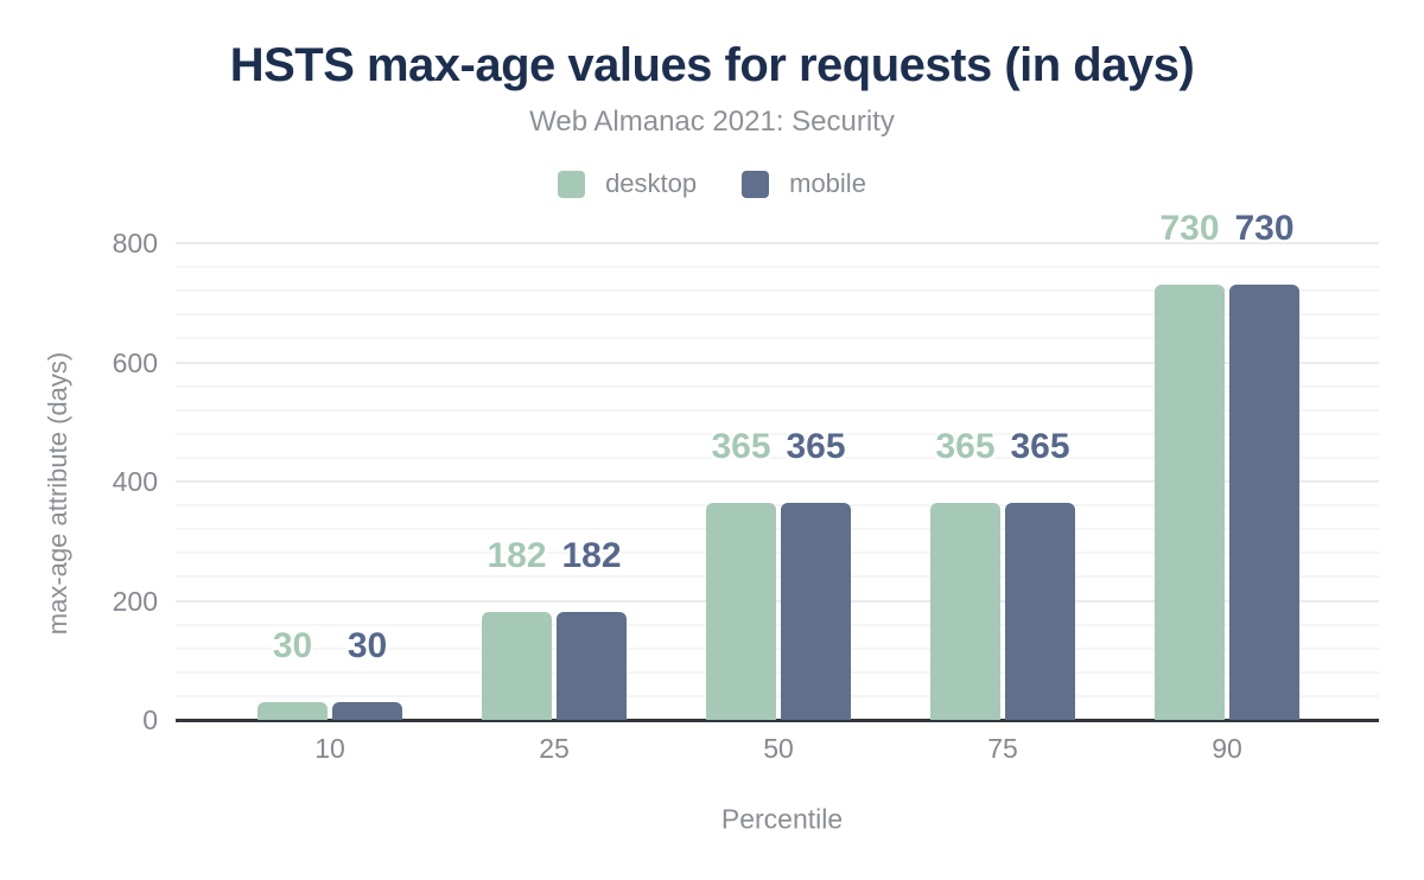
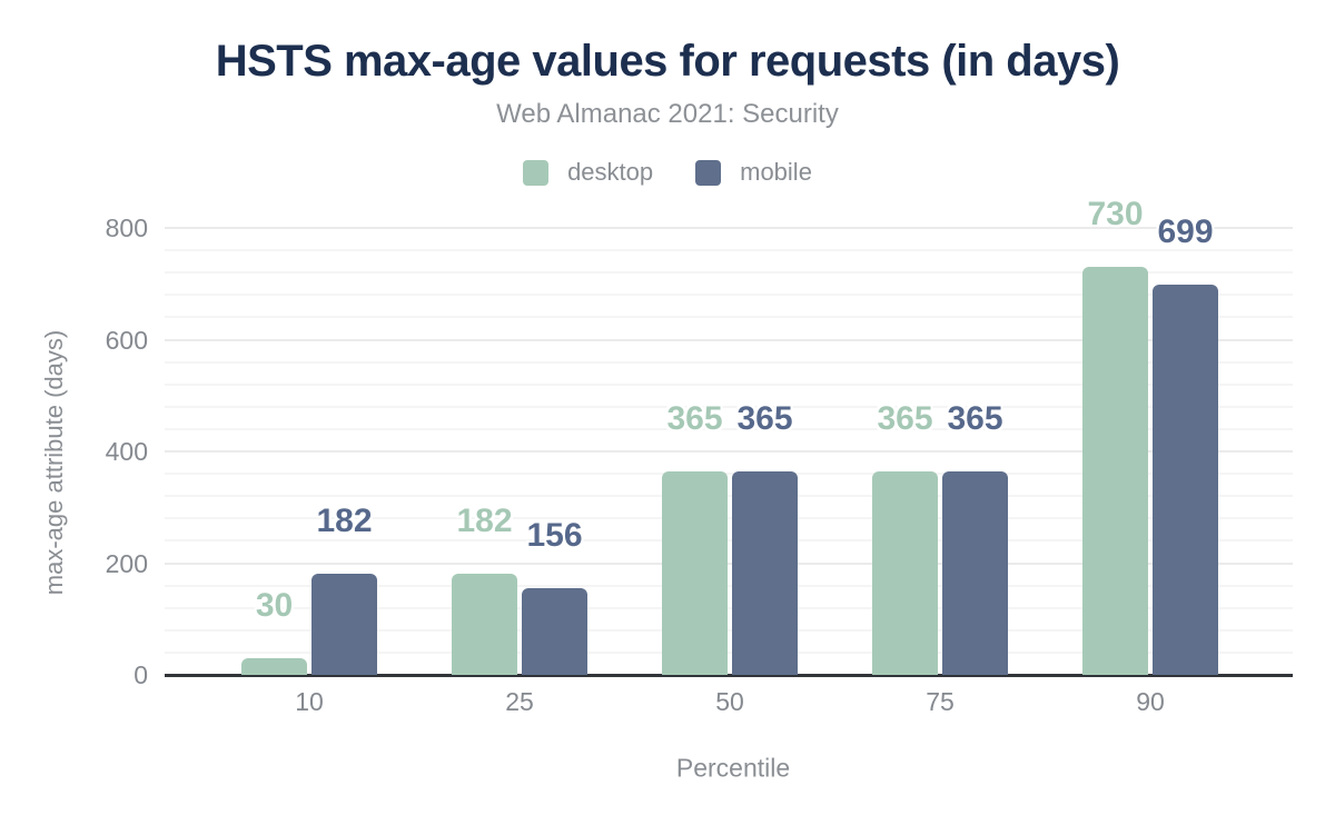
mobile/10: 30 -> 182
mobile/25: 182 -> 156
mobile/90: 730 -> 699
